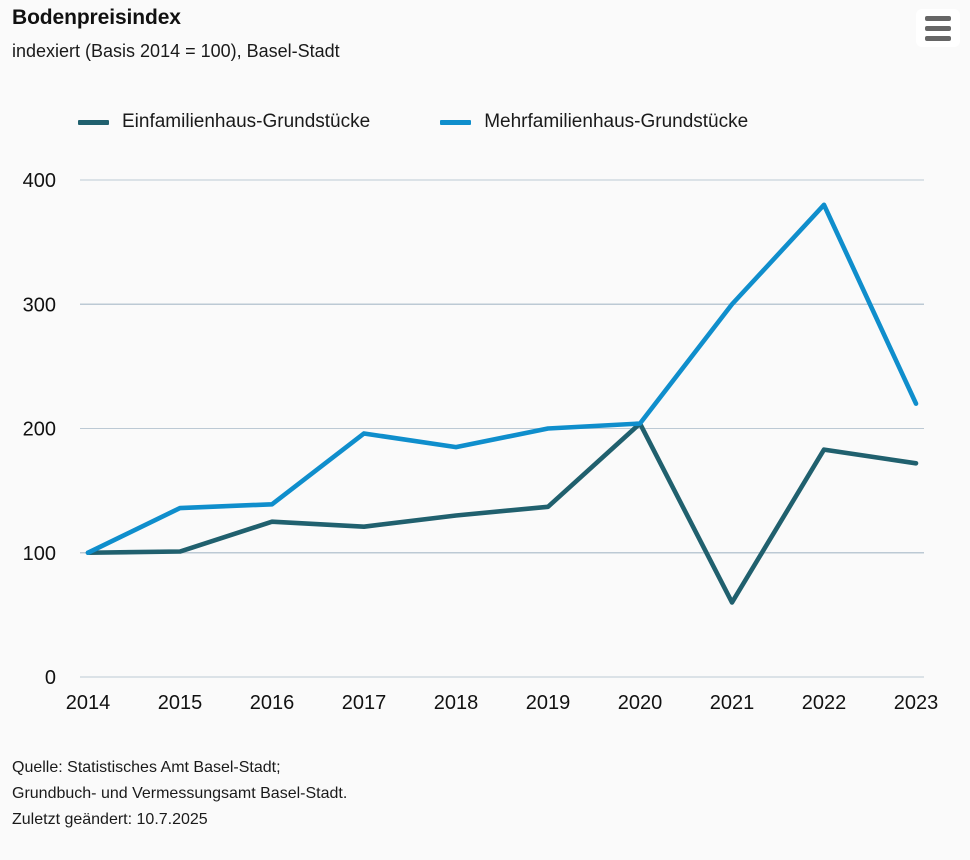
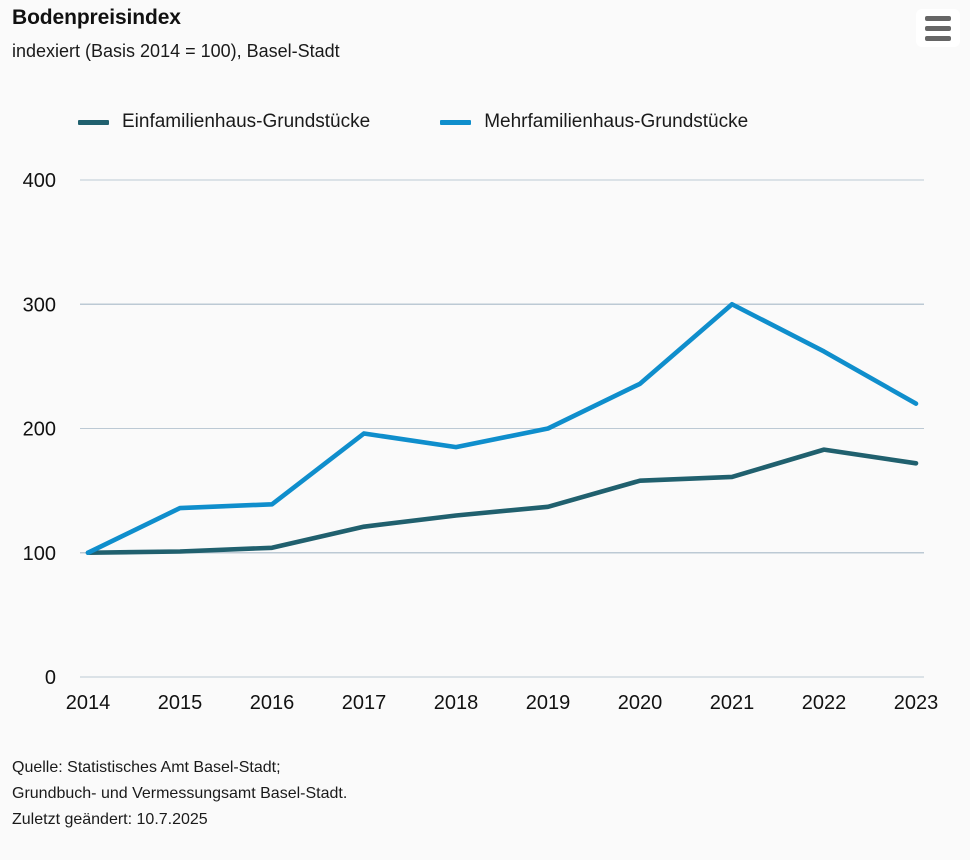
Einfamilienhaus-Grundstücke/2016: 125 -> 104
Einfamilienhaus-Grundstücke/2020: 204 -> 158
Mehrfamilienhaus-Grundstücke/2020: 204 -> 236
Einfamilienhaus-Grundstücke/2021: 60 -> 161
Mehrfamilienhaus-Grundstücke/2022: 380 -> 262
